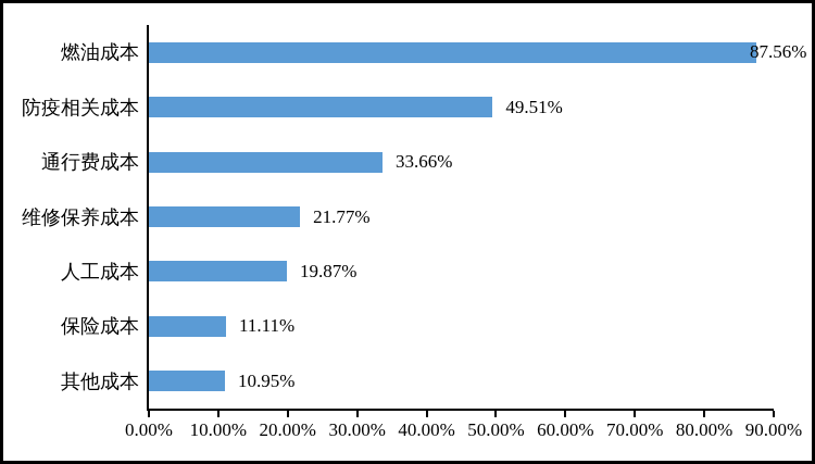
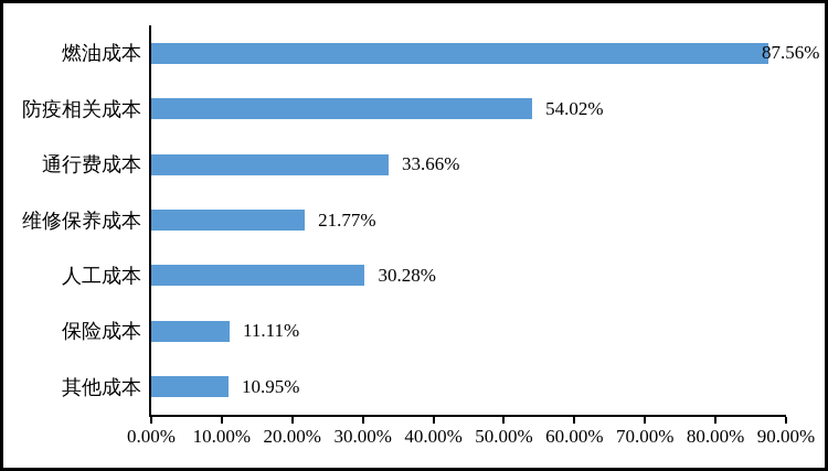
防疫相关成本: 49.51% -> 54.02%
人工成本: 19.87% -> 30.28%
